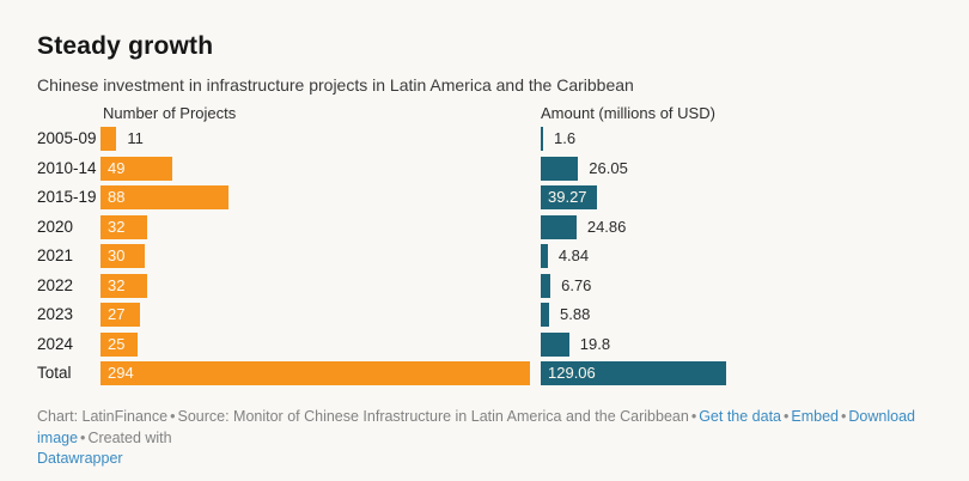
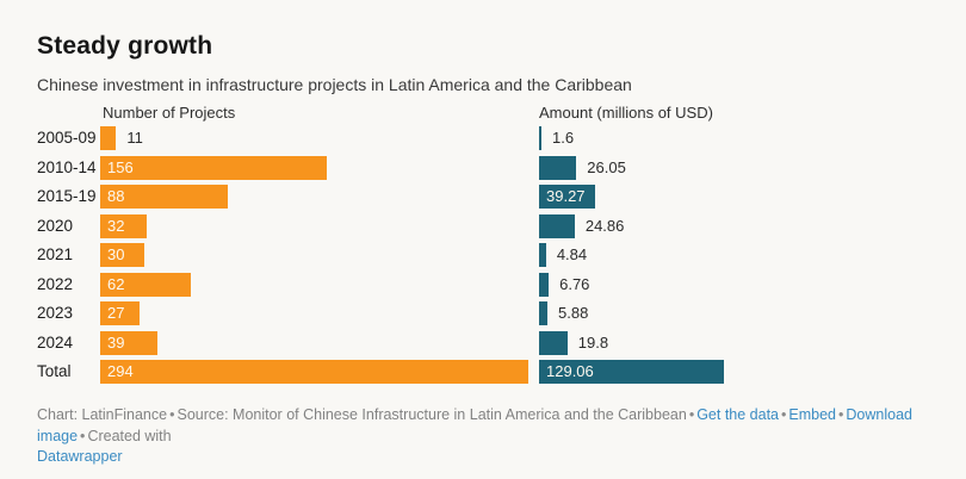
Number of Projects/2010-14: 49 -> 156
Number of Projects/2022: 32 -> 62
Number of Projects/2024: 25 -> 39
